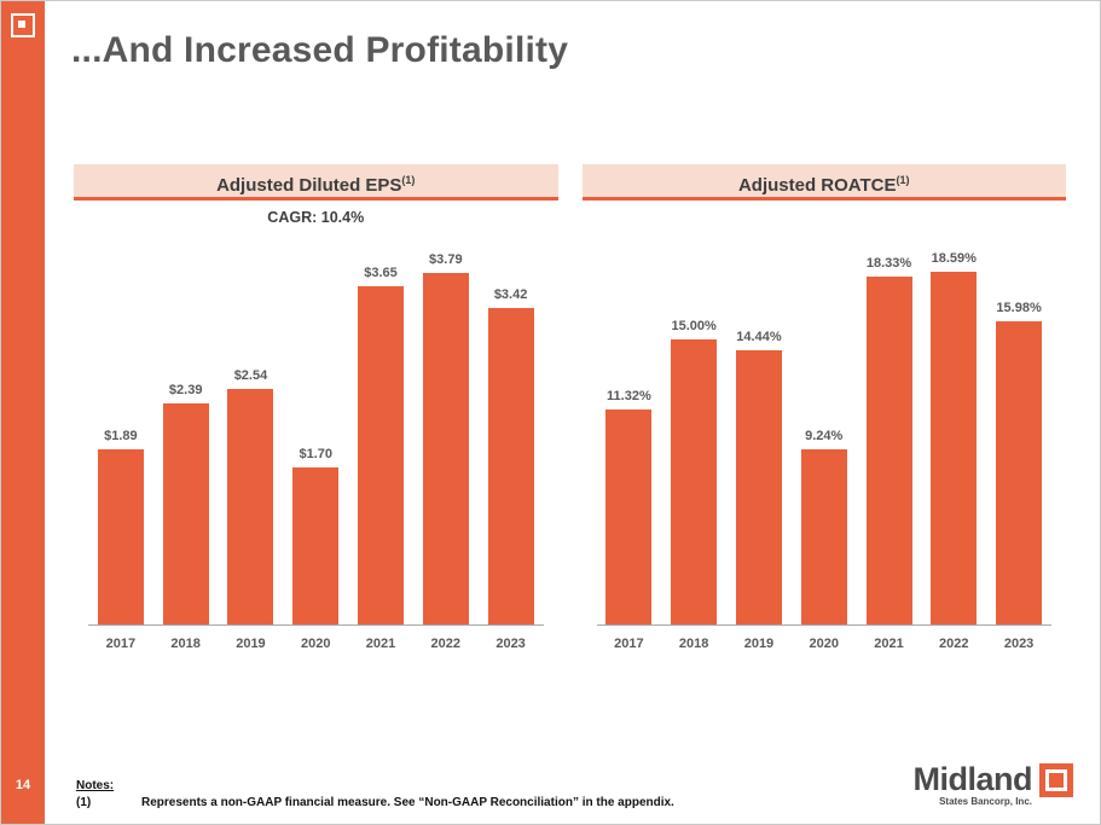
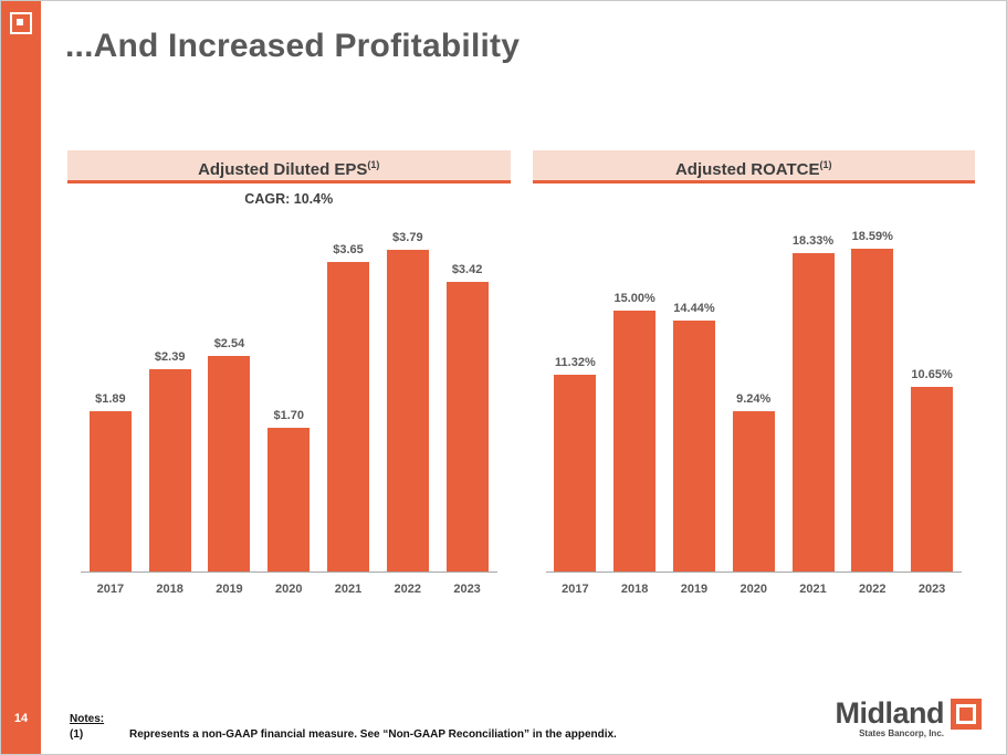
Adjusted ROATCE/2023: 15.98% -> 10.65%
